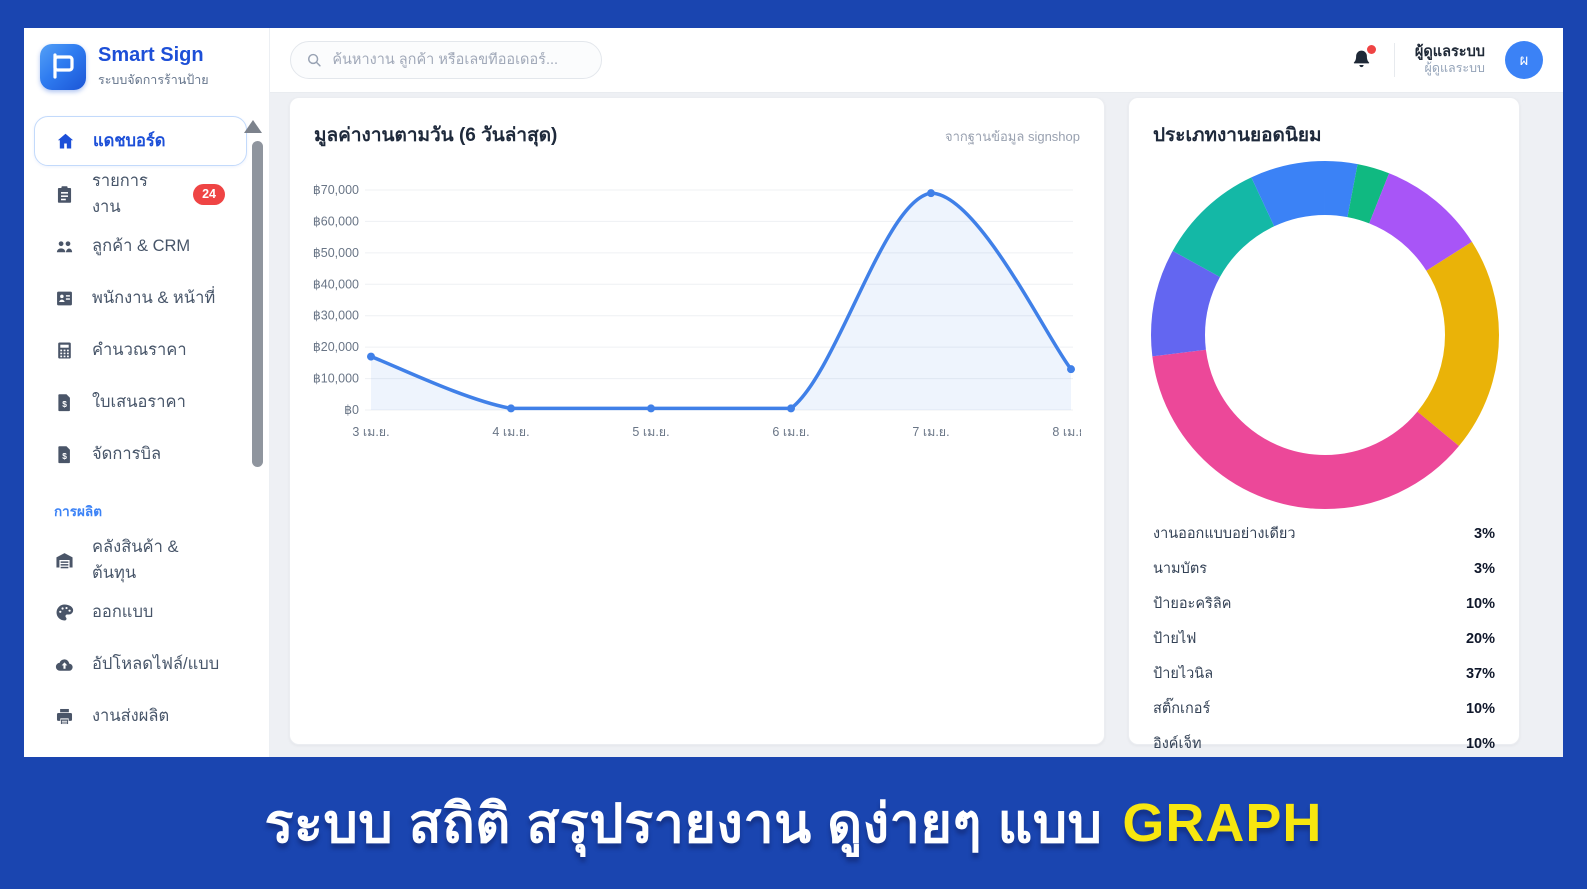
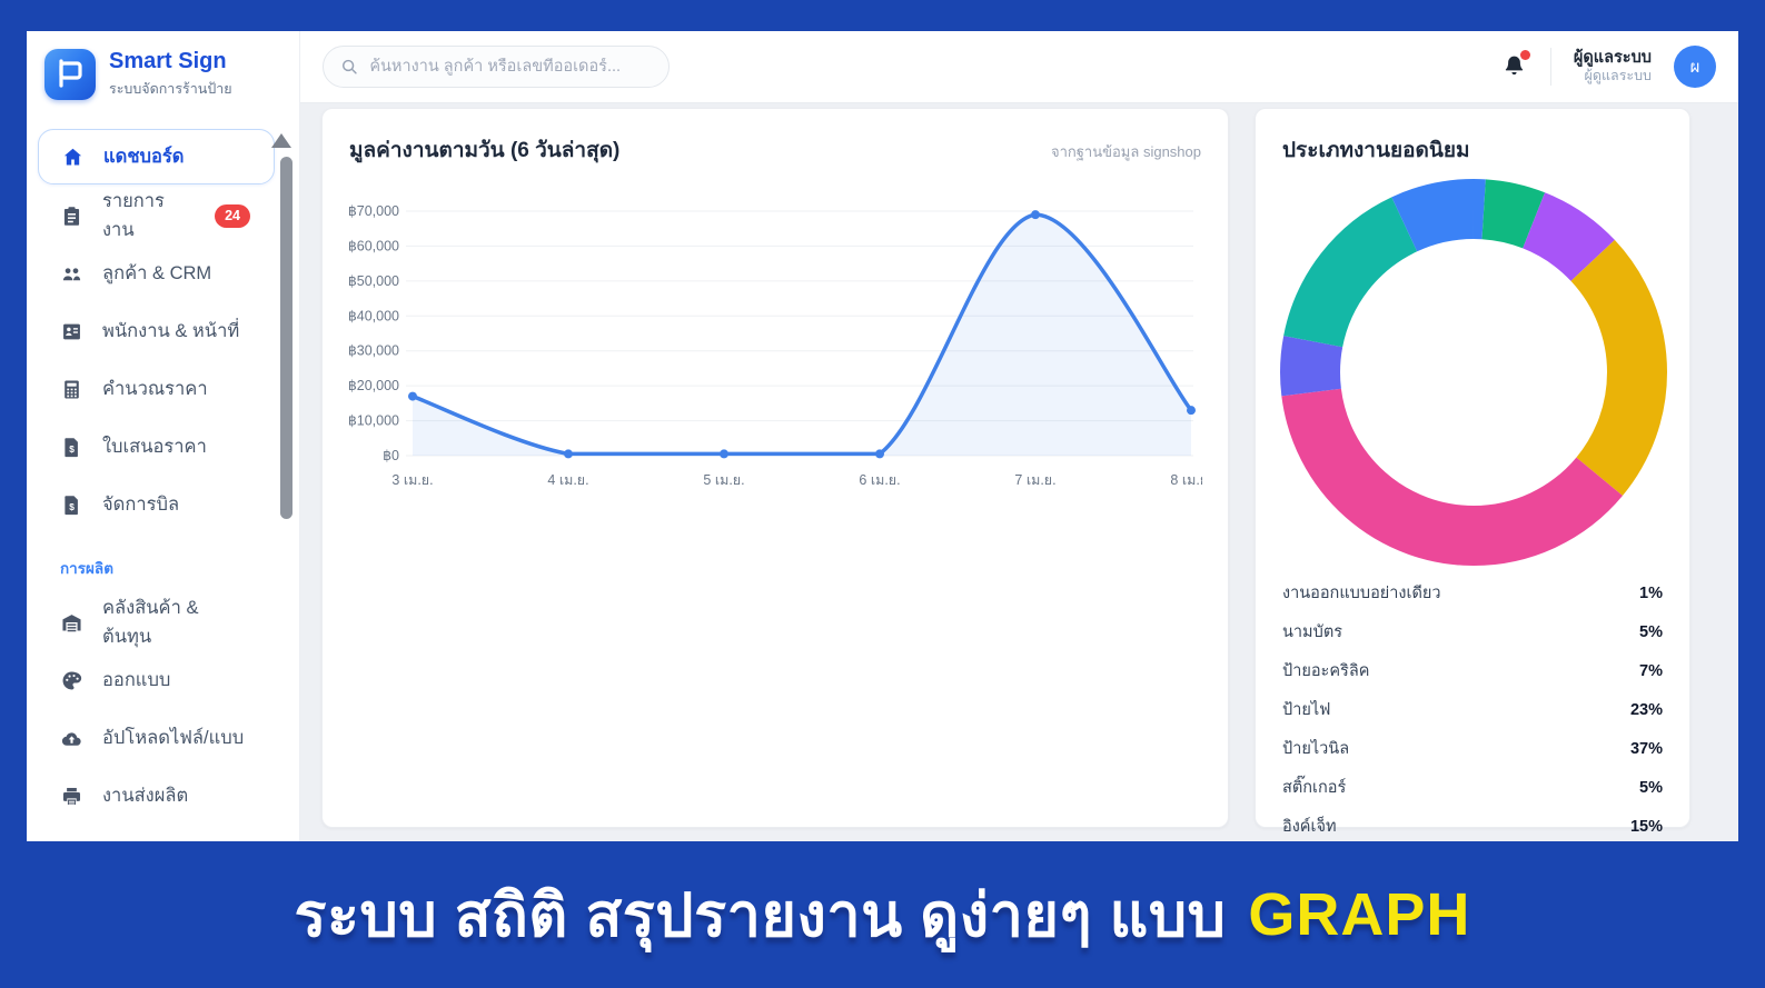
ประเภทงานยอดนิยม/งานออกแบบอย่างเดียว: 3% -> 1%
ประเภทงานยอดนิยม/นามบัตร: 3% -> 5%
ประเภทงานยอดนิยม/ป้ายอะคริลิค: 10% -> 7%
ประเภทงานยอดนิยม/ป้ายไฟ: 20% -> 23%
ประเภทงานยอดนิยม/สติ๊กเกอร์: 10% -> 5%
ประเภทงานยอดนิยม/อิงค์เจ็ท: 10% -> 15%
